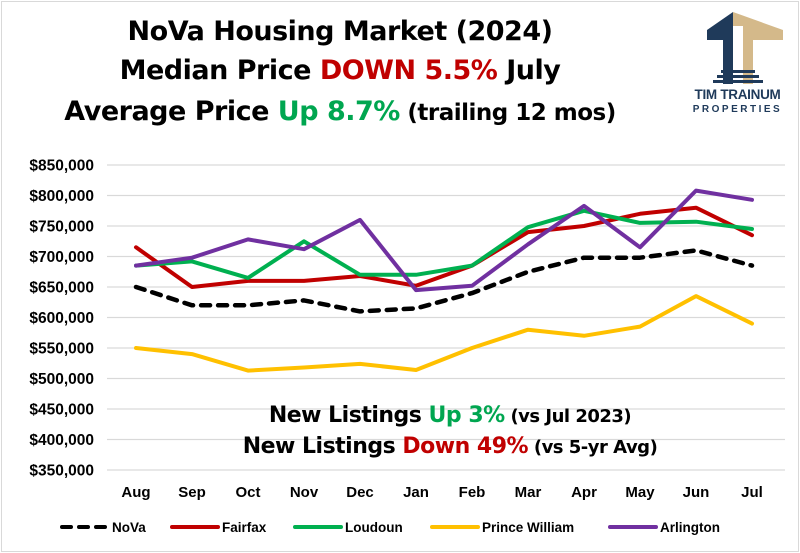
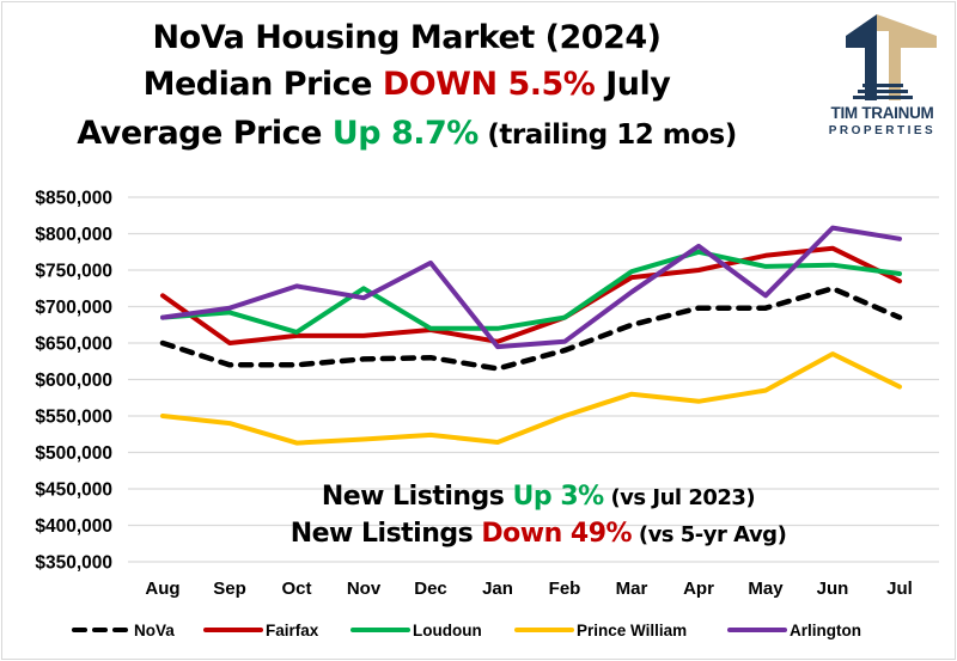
NoVa/Dec: $610000 -> $630000
NoVa/Jun: $710000 -> $720000
